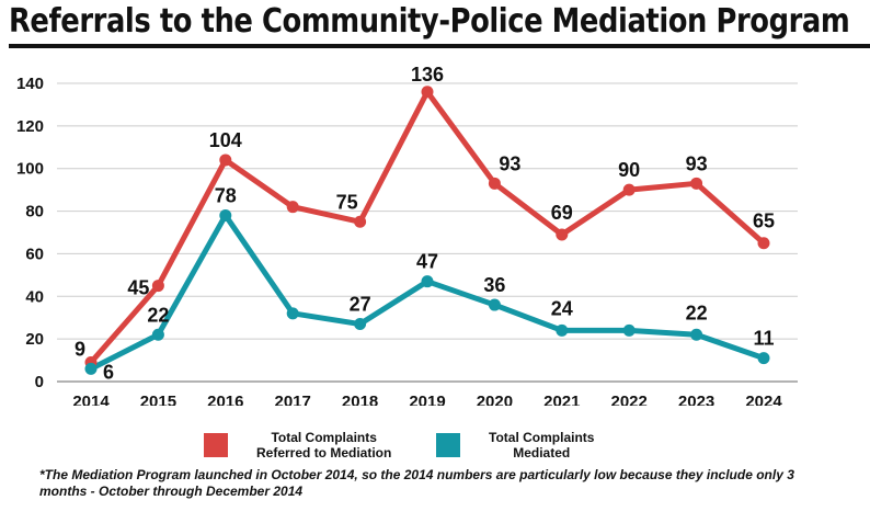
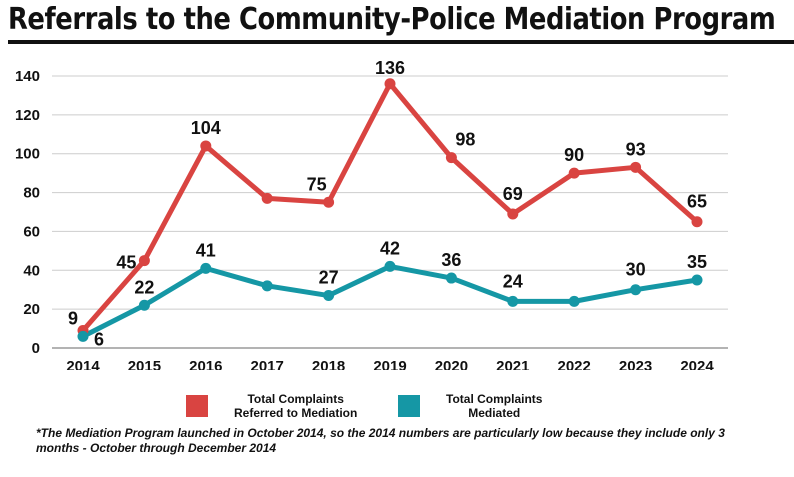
Total Complaints Mediated/2016: 78 -> 41
Total Complaints Referred to Mediation/2017: 82 -> 77
Total Complaints Mediated/2019: 47 -> 42
Total Complaints Referred to Mediation/2020: 93 -> 98
Total Complaints Mediated/2023: 22 -> 30
Total Complaints Mediated/2024: 11 -> 35
